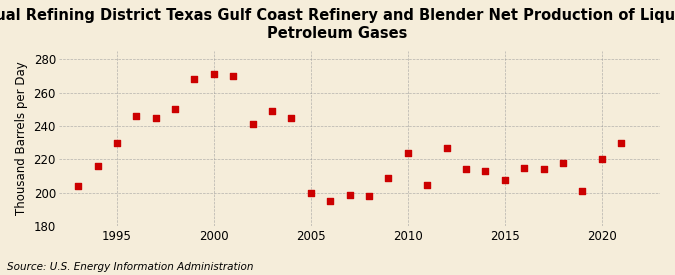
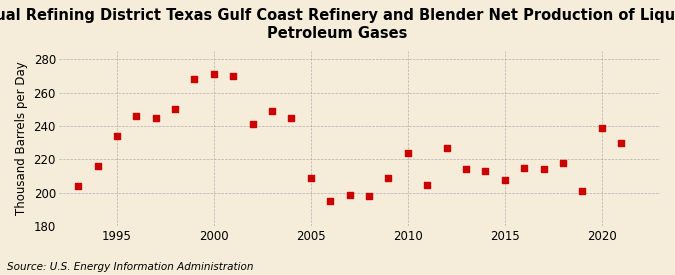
1995: 230 -> 234
2005: 200 -> 209
2020: 220 -> 239
